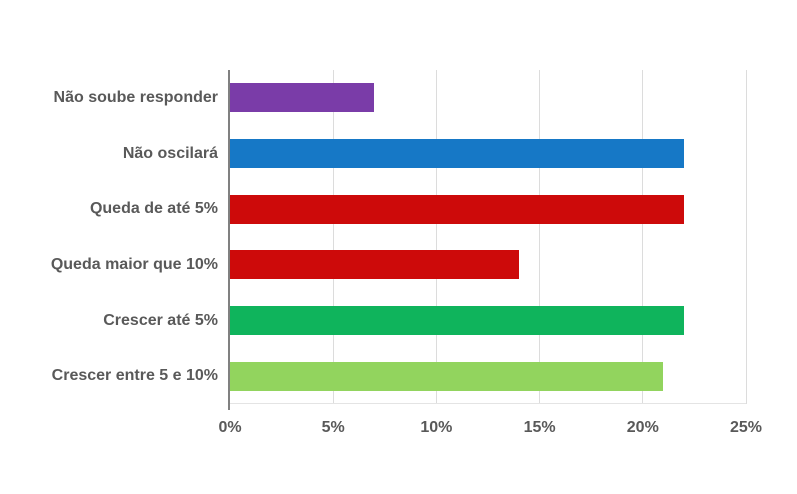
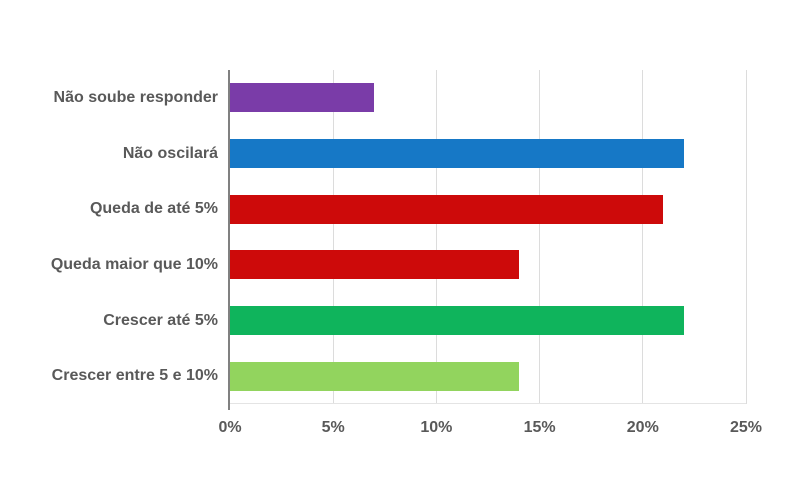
Queda de até 5%: 22% -> 21%
Crescer entre 5 e 10%: 21% -> 14%
